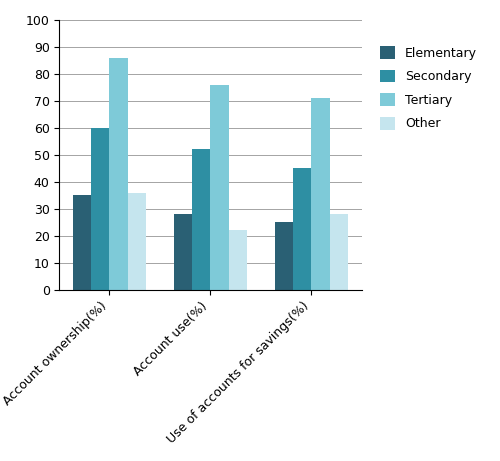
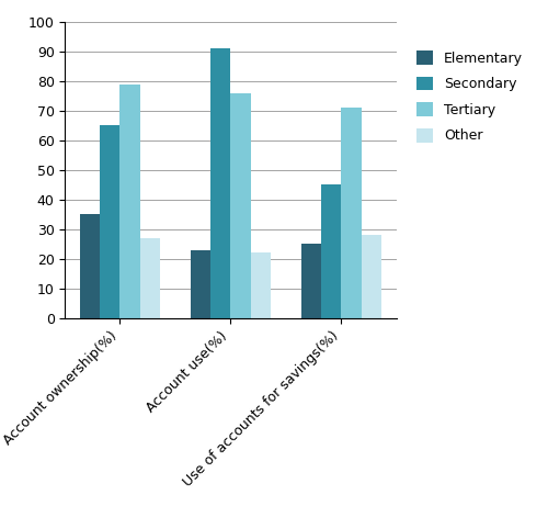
Secondary/Account ownership(%): 60 -> 65
Tertiary/Account ownership(%): 86 -> 79
Other/Account ownership(%): 36 -> 27
Elementary/Account use(%): 28 -> 23
Secondary/Account use(%): 52 -> 91
